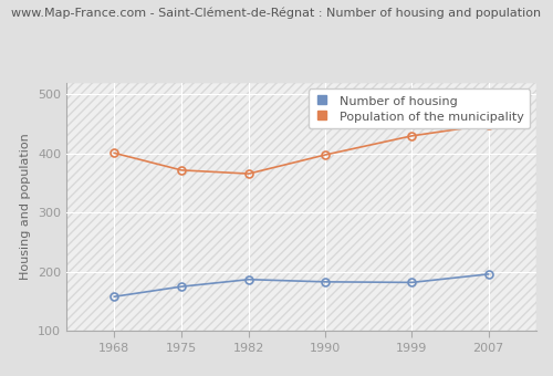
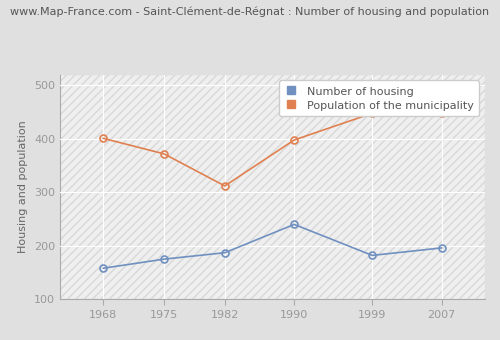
Population of the municipality/1982: 366 -> 312
Number of housing/1990: 183 -> 240
Population of the municipality/1999: 430 -> 448
